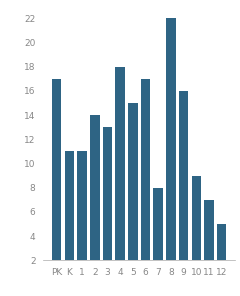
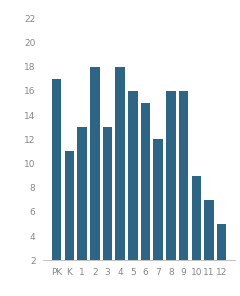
1: 11 -> 13
2: 14 -> 18
5: 15 -> 16
6: 17 -> 15
7: 8 -> 12
8: 22 -> 16
